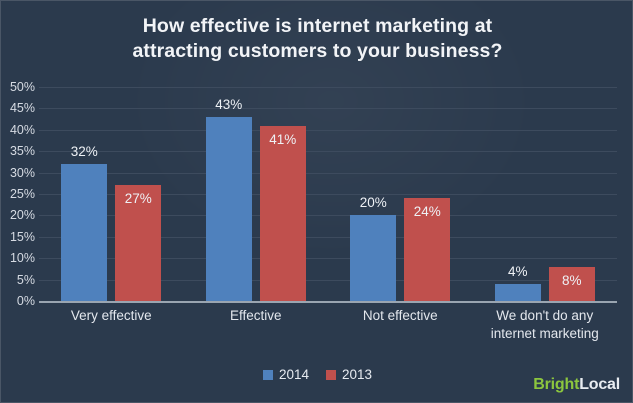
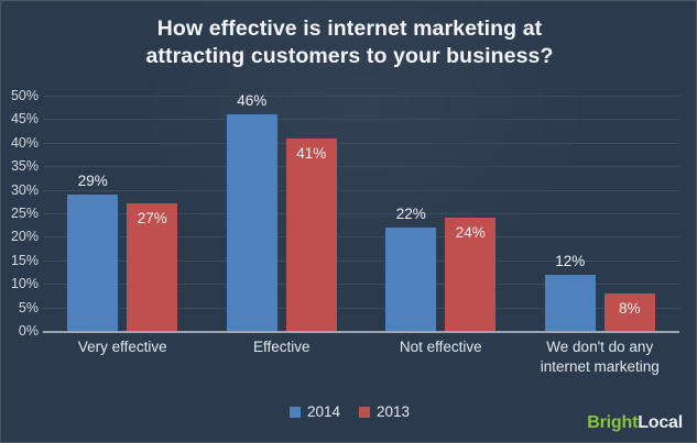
2014/Very effective: 32% -> 29%
2014/Effective: 43% -> 46%
2014/Not effective: 20% -> 22%
2014/We don't do any internet marketing: 4% -> 12%
